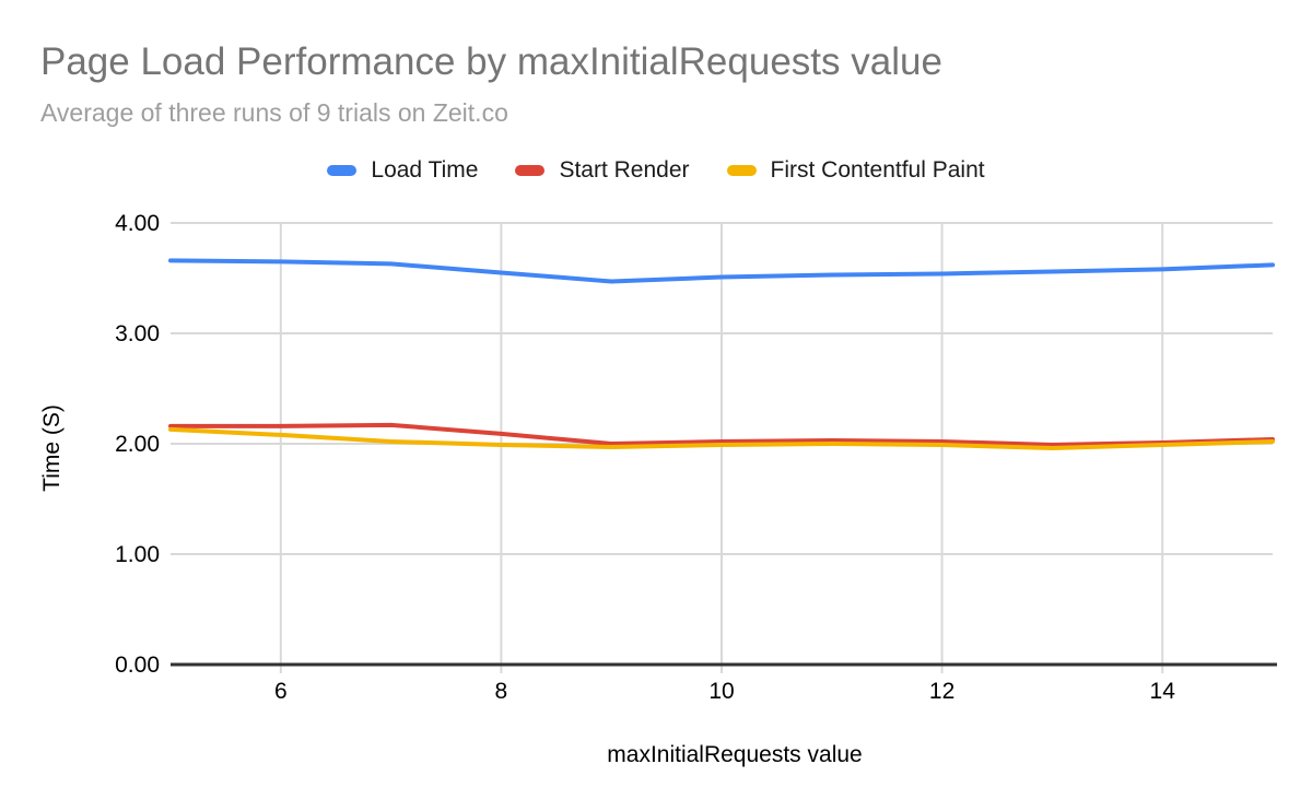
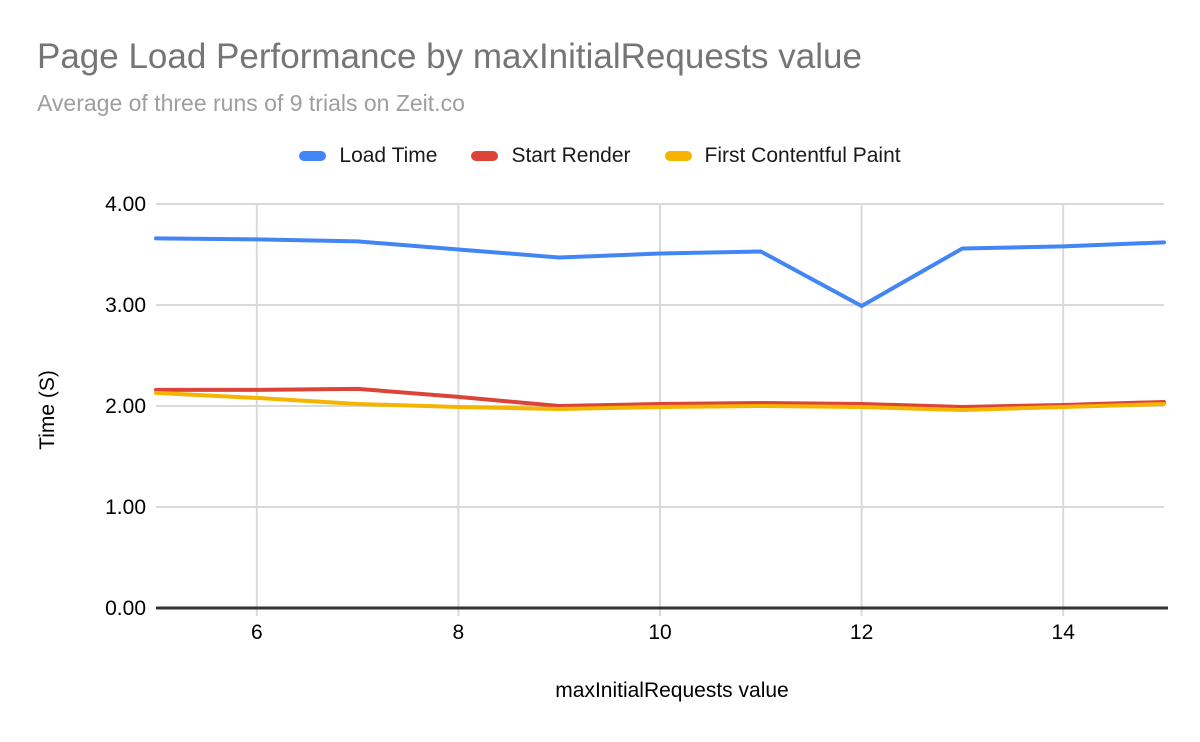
Load Time/12: 3.54 -> 2.99
